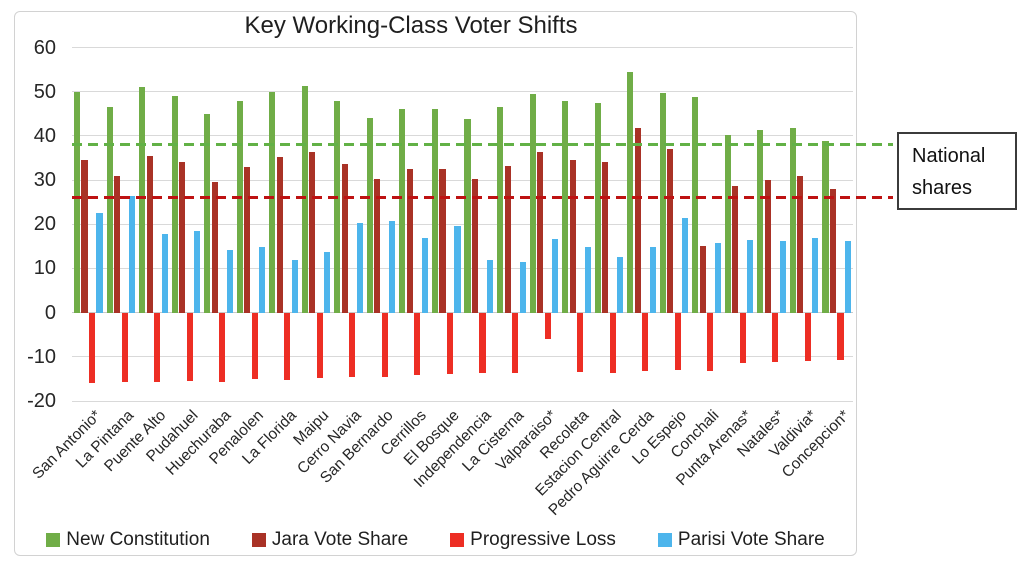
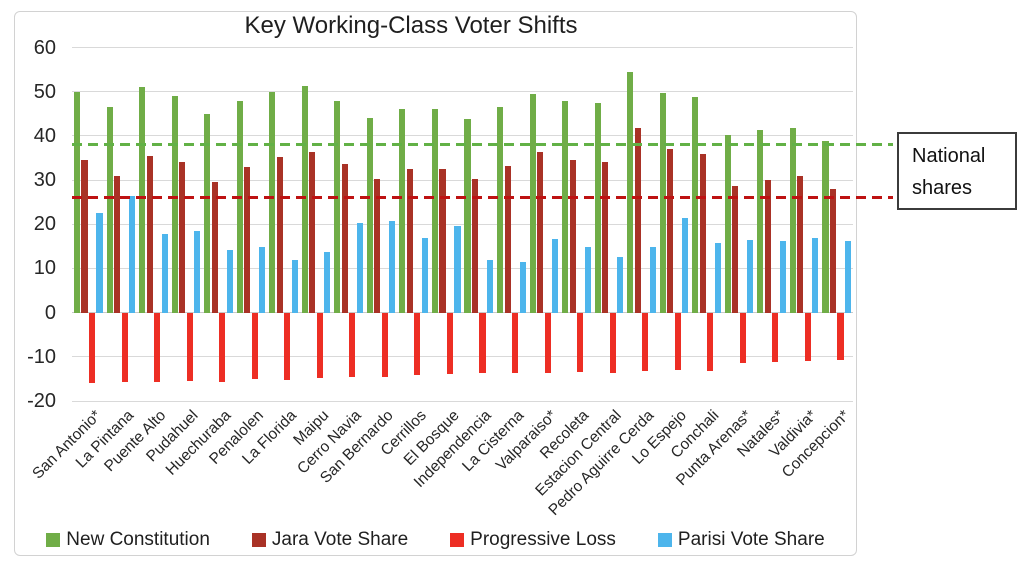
Progressive Loss/Valparaiso*: -6 -> -14
Jara Vote Share/Conchali: 15 -> 36
